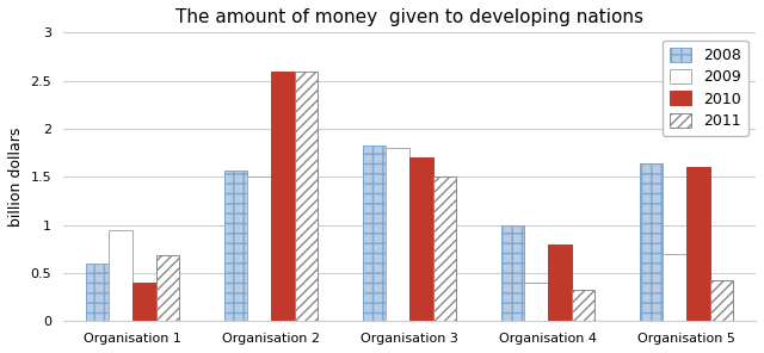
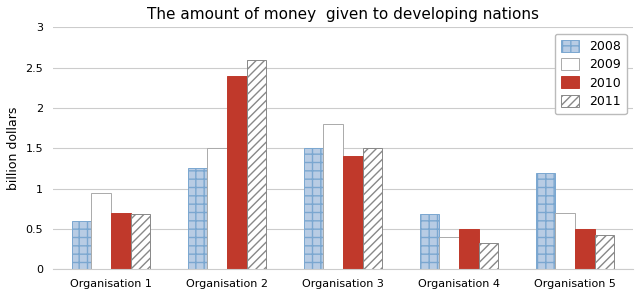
2010/Organisation 1: 0.4 -> 0.7
2008/Organisation 2: 1.56 -> 1.25
2010/Organisation 2: 2.6 -> 2.4
2008/Organisation 3: 1.82 -> 1.50
2010/Organisation 3: 1.7 -> 1.4
2008/Organisation 4: 1.00 -> 0.68
2010/Organisation 4: 0.8 -> 0.5
2008/Organisation 5: 1.64 -> 1.20
2010/Organisation 5: 1.6 -> 0.5
